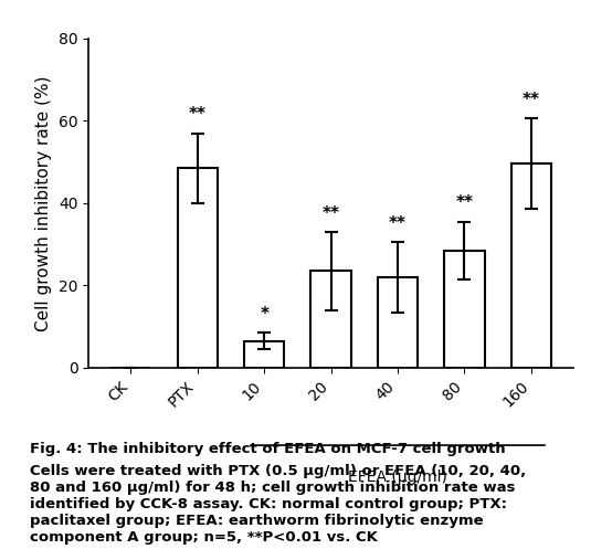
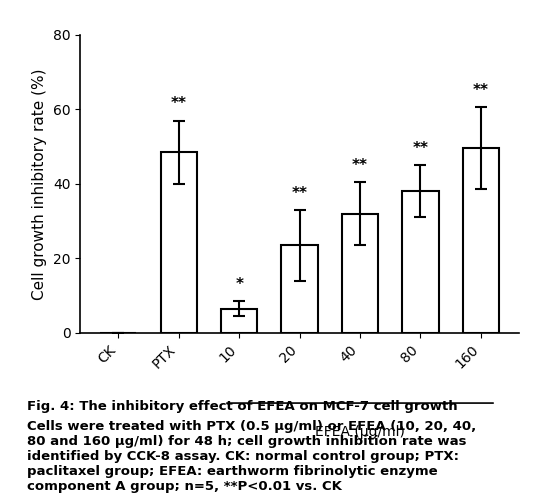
40: 22.0 -> 32.0
80: 28.5 -> 38.0
